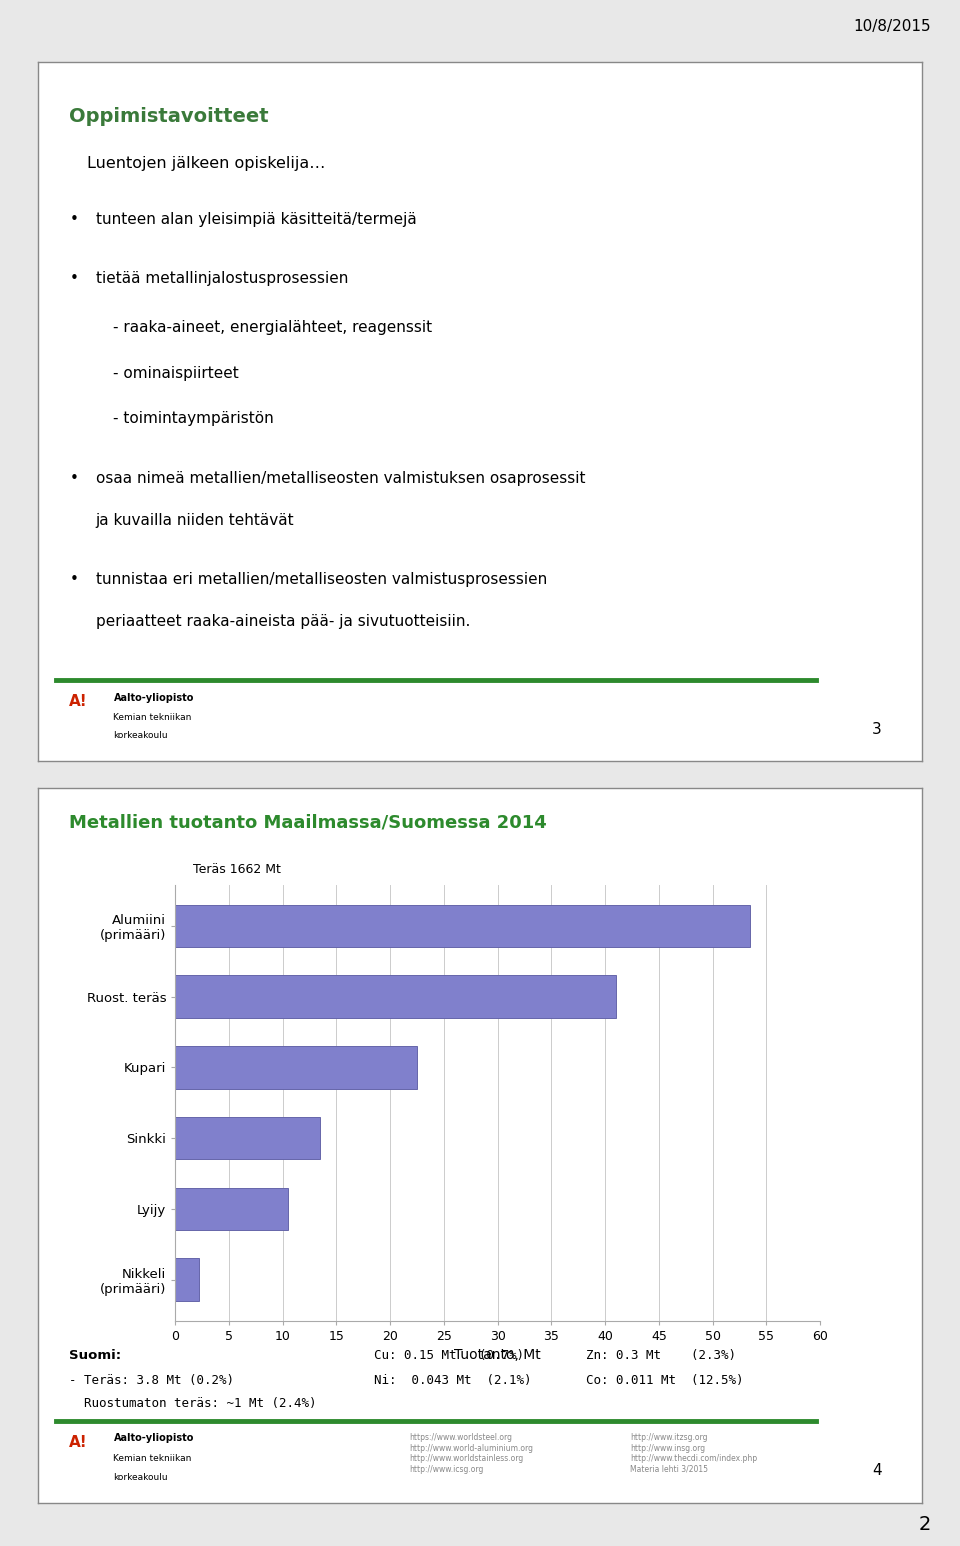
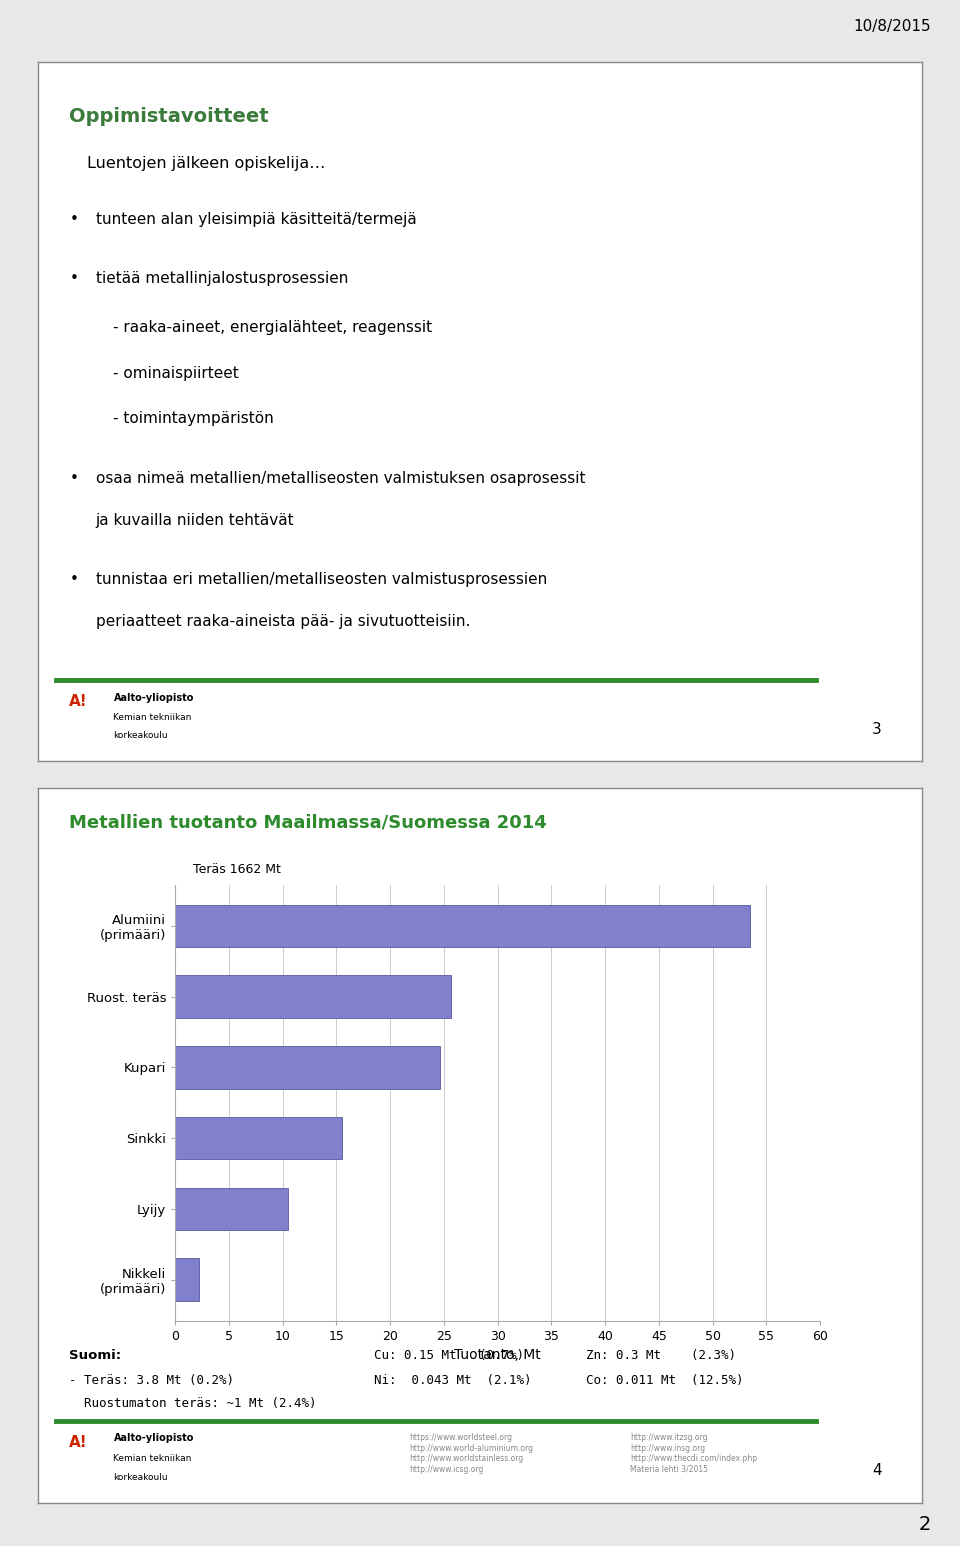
Ruost. teräs: 41.0 -> 25.7
Kupari: 22.5 -> 24.6
Sinkki: 13.5 -> 15.5
